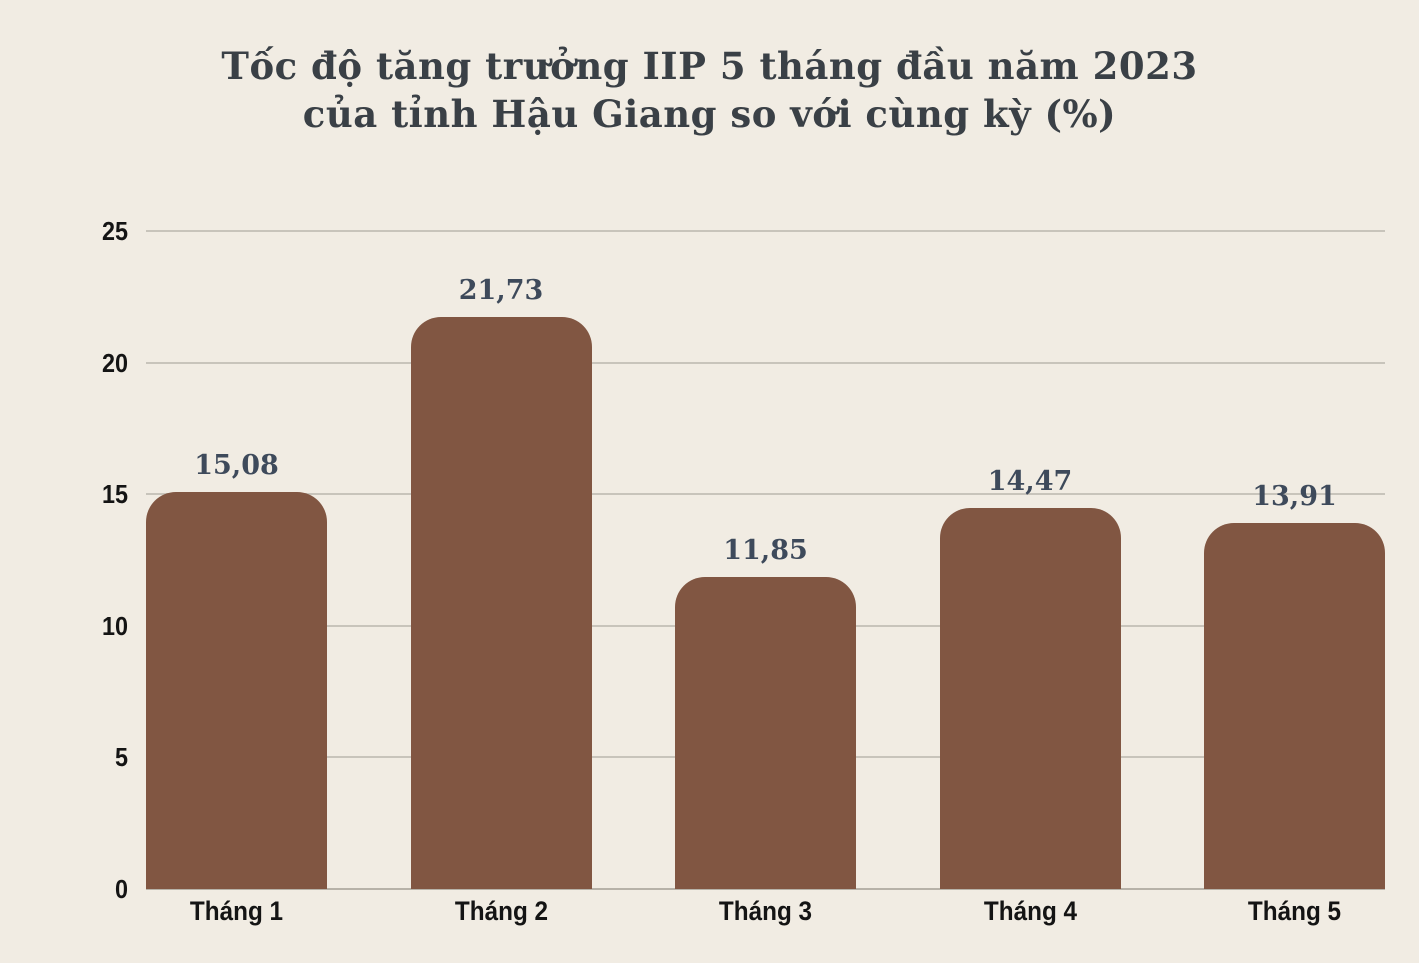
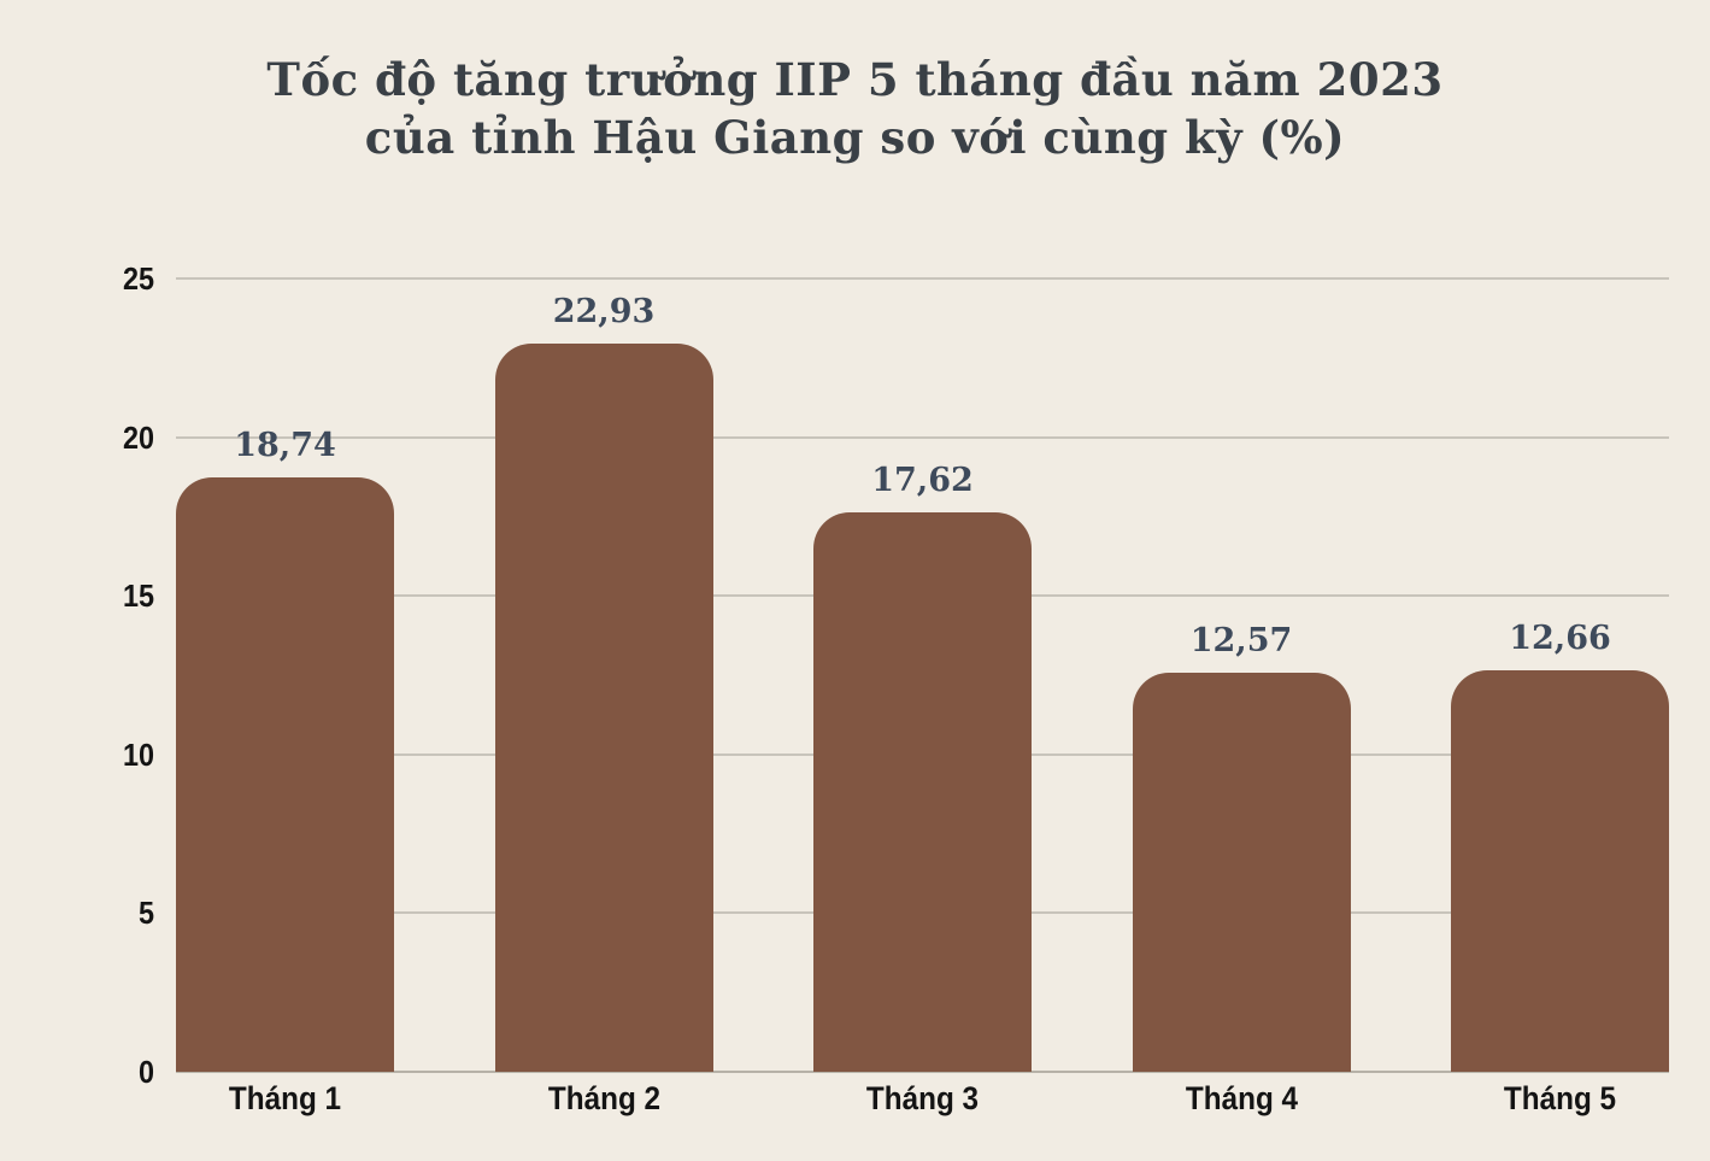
Tháng 1: 15,08 -> 18,74
Tháng 2: 21,73 -> 22,93
Tháng 3: 11,85 -> 17,62
Tháng 4: 14,47 -> 12,57
Tháng 5: 13,91 -> 12,66
